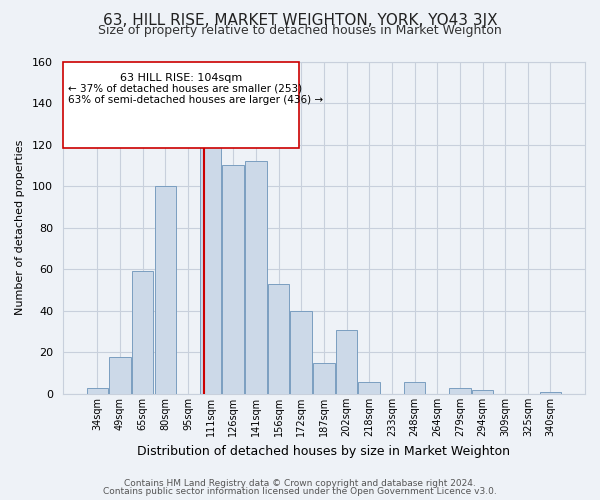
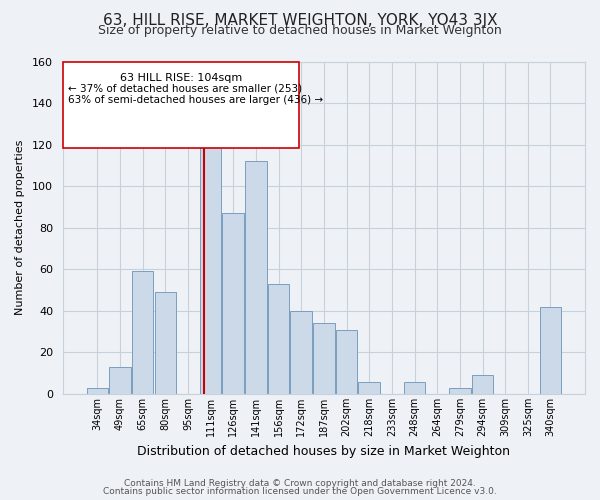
49sqm: 18 -> 13
80sqm: 100 -> 49
126sqm: 110 -> 87
187sqm: 15 -> 34
294sqm: 2 -> 9
340sqm: 1 -> 42
